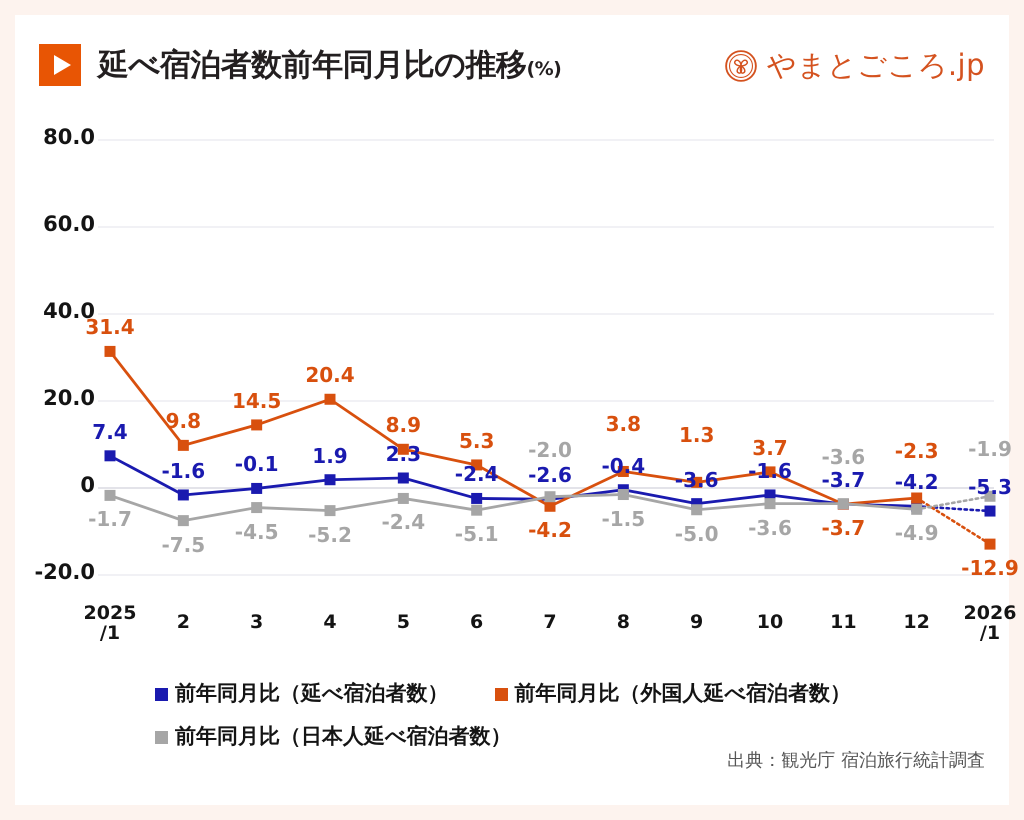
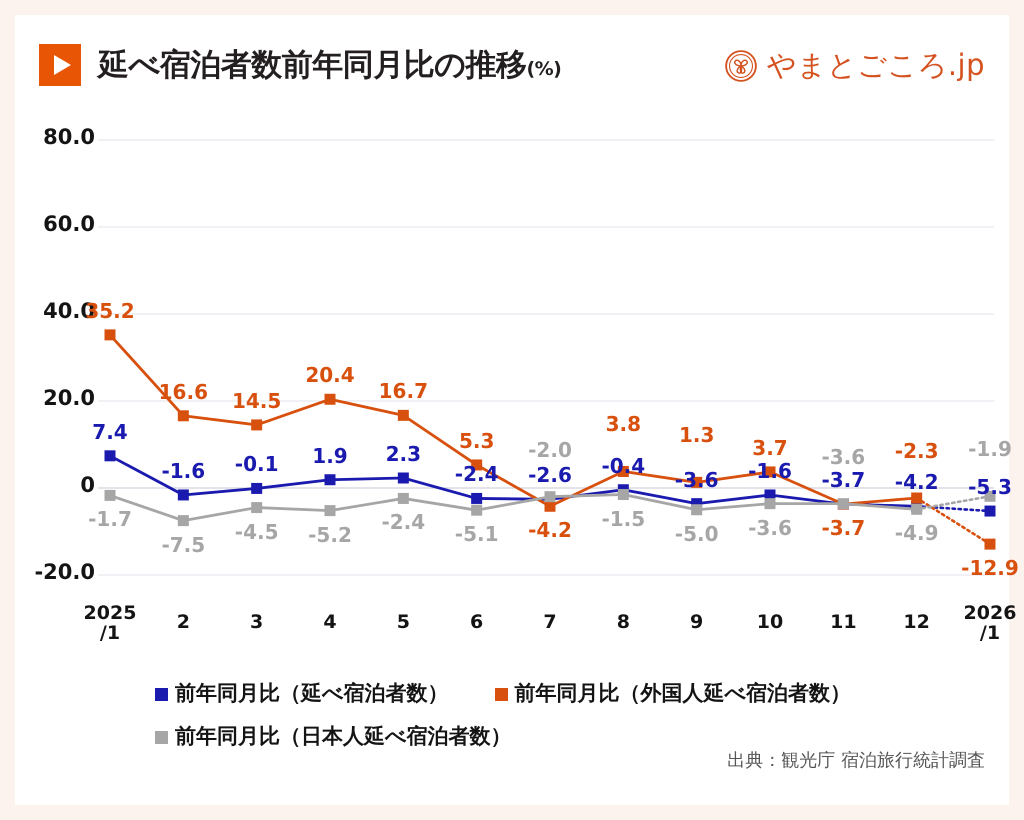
前年同月比（外国人延べ宿泊者数）/2025 /1: 31.4 -> 35.2
前年同月比（外国人延べ宿泊者数）/2: 9.8 -> 16.6
前年同月比（外国人延べ宿泊者数）/5: 8.9 -> 16.7
